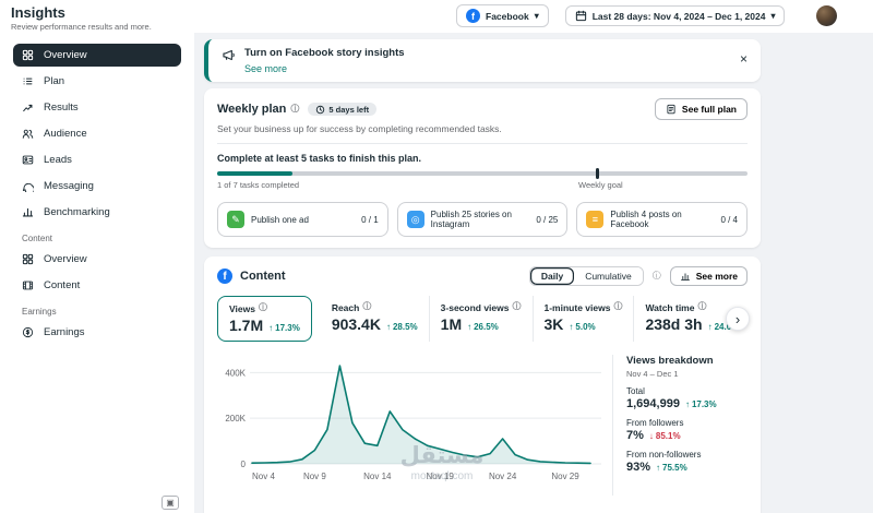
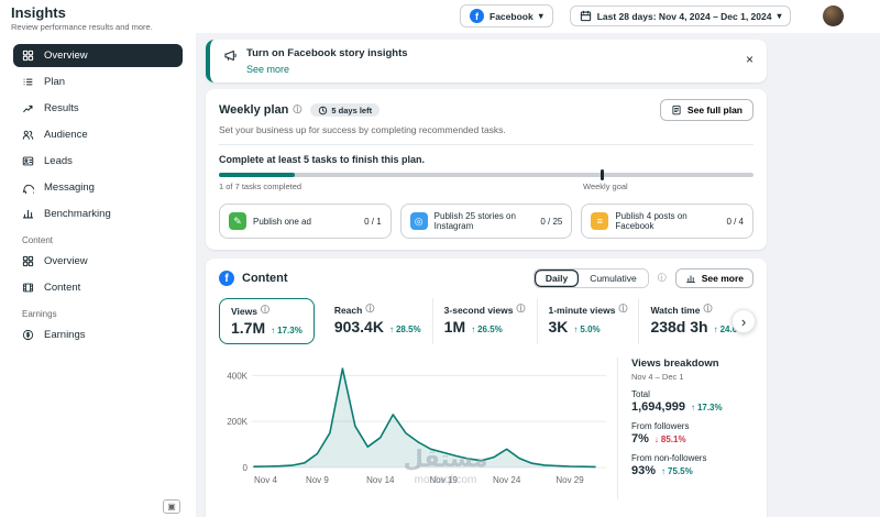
Nov 14: 80K -> 130K
Nov 24: 110K -> 80K
